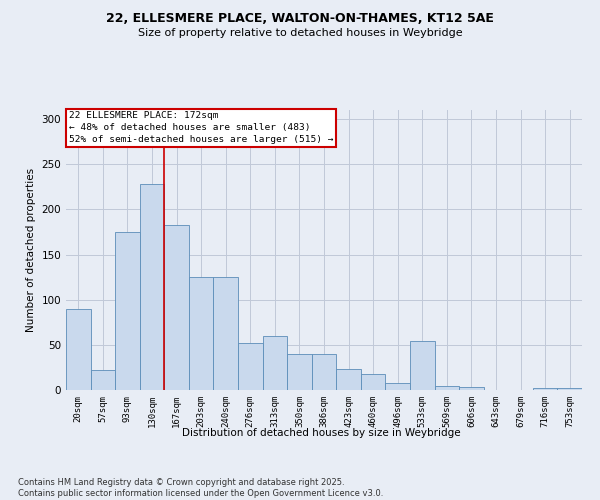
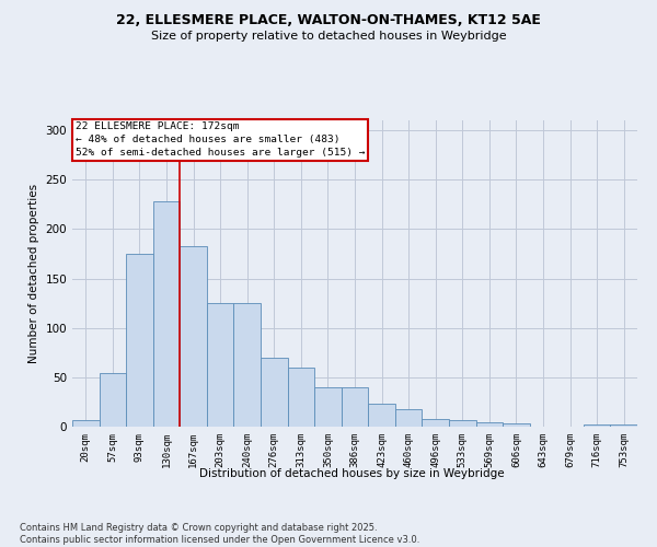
20sqm: 90 -> 7
57sqm: 22 -> 54
276sqm: 52 -> 70
533sqm: 54 -> 7
